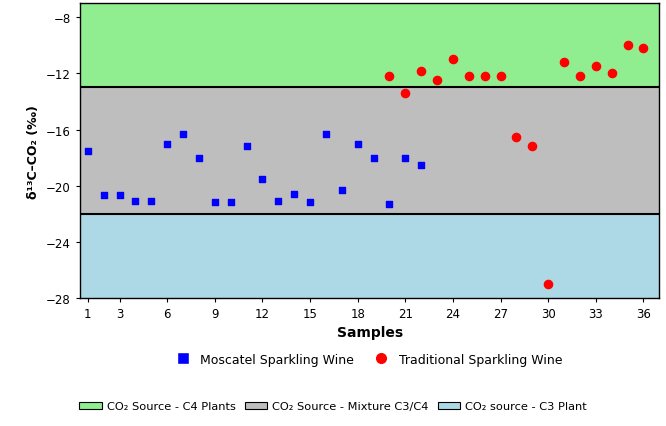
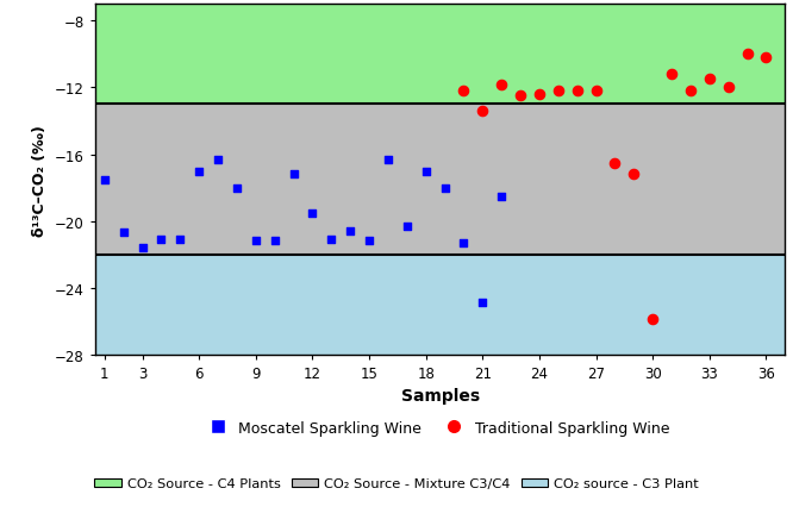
Moscatel Sparkling Wine/3: -20.7 -> -21.6
Moscatel Sparkling Wine/21: -18.0 -> -24.9
Traditional Sparkling Wine/24: -11.0 -> -12.4
Traditional Sparkling Wine/30: -27.0 -> -25.9
